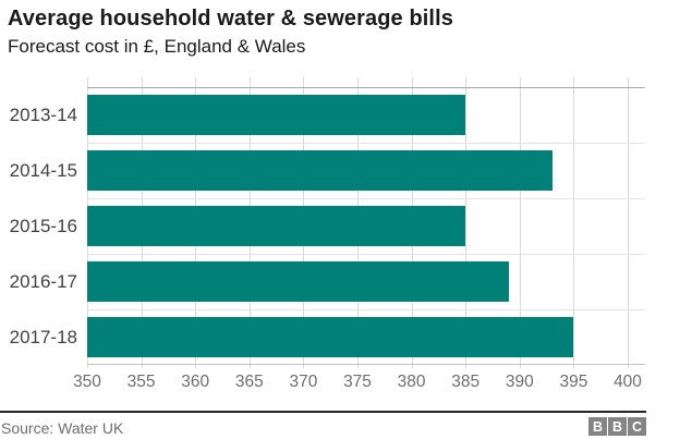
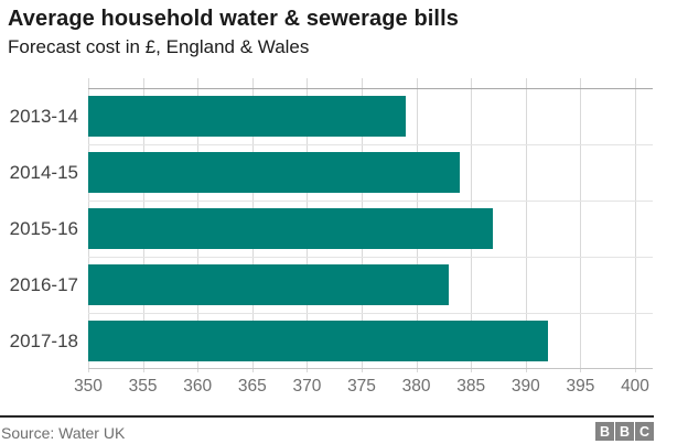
2013-14: 385 -> 379
2014-15: 393 -> 384
2015-16: 385 -> 387
2016-17: 389 -> 383
2017-18: 395 -> 392
